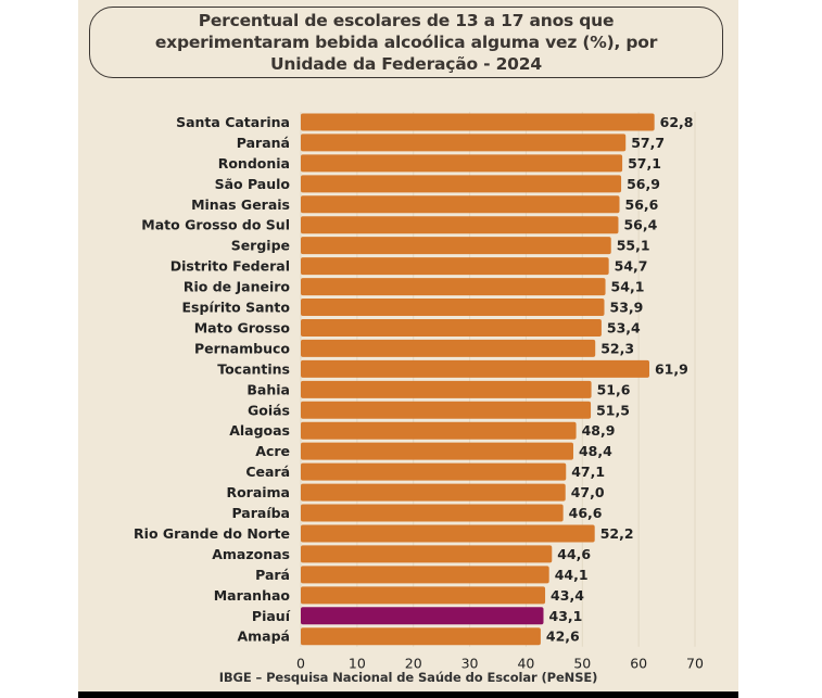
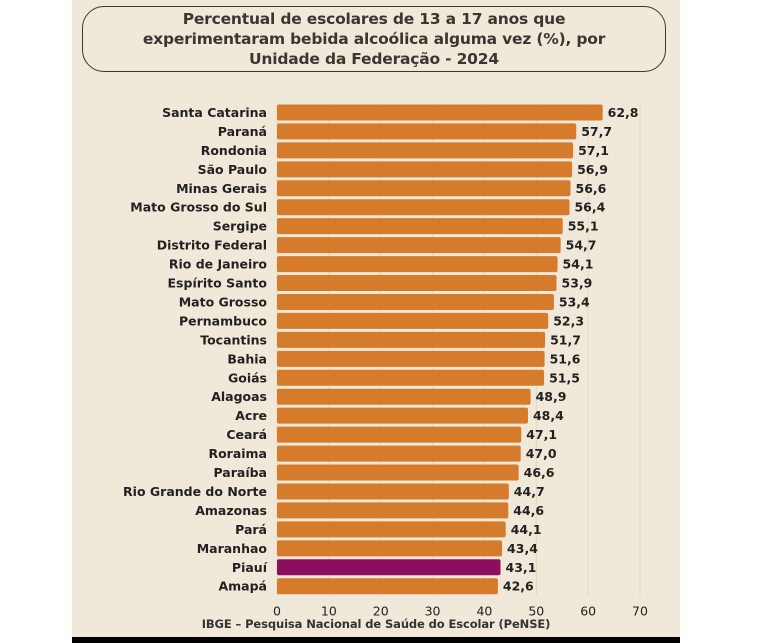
Tocantins: 61,9 -> 51,7
Rio Grande do Norte: 52,2 -> 44,7
